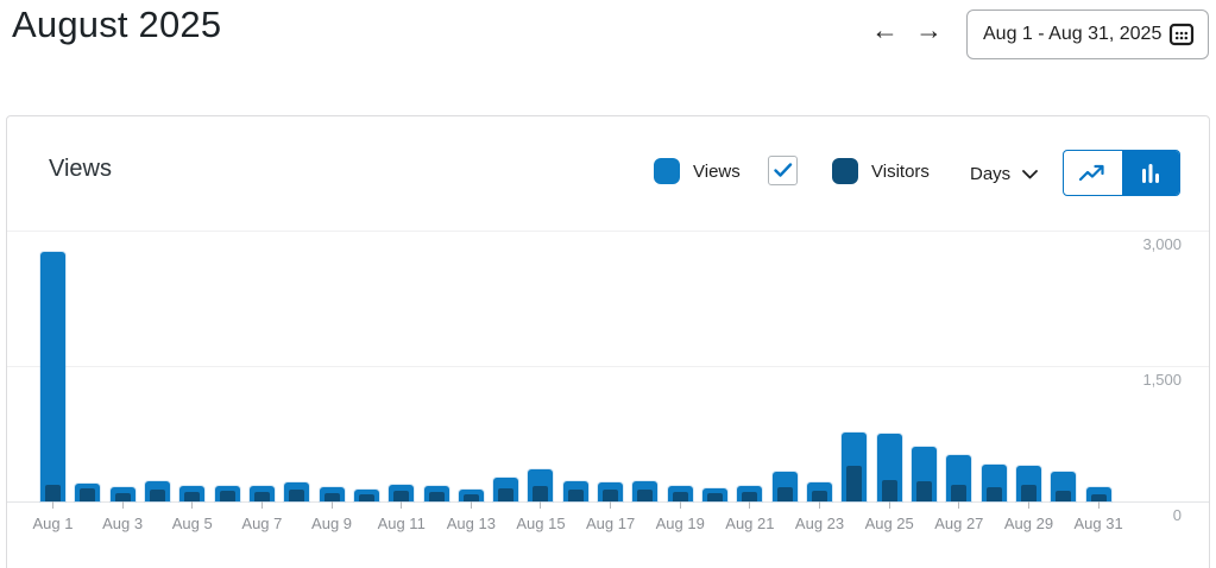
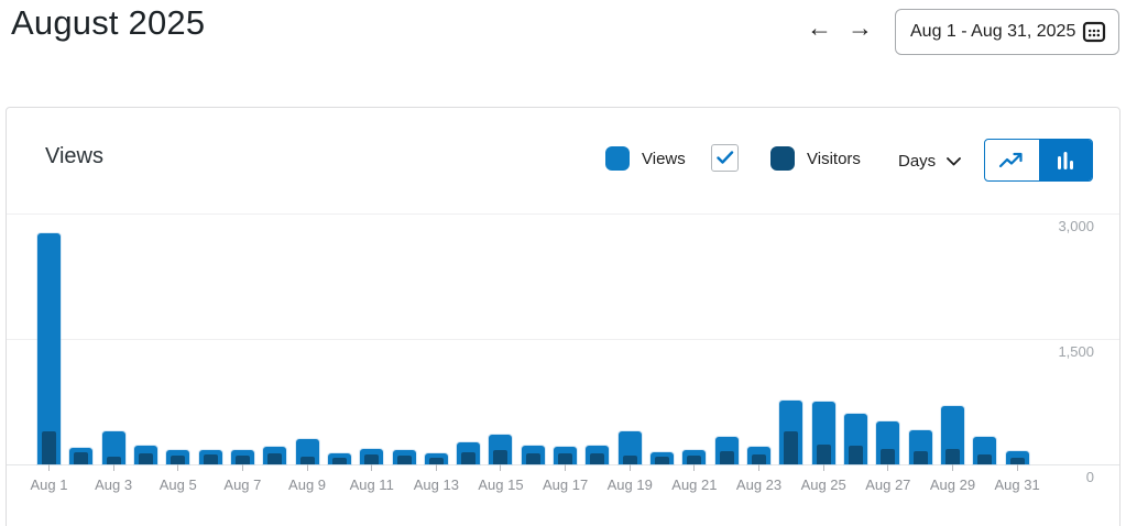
Visitors/Aug 1: 200 -> 400
Views/Aug 3: 200 -> 400
Views/Aug 9: 200 -> 300
Views/Aug 19: 200 -> 400
Views/Aug 29: 400 -> 700
